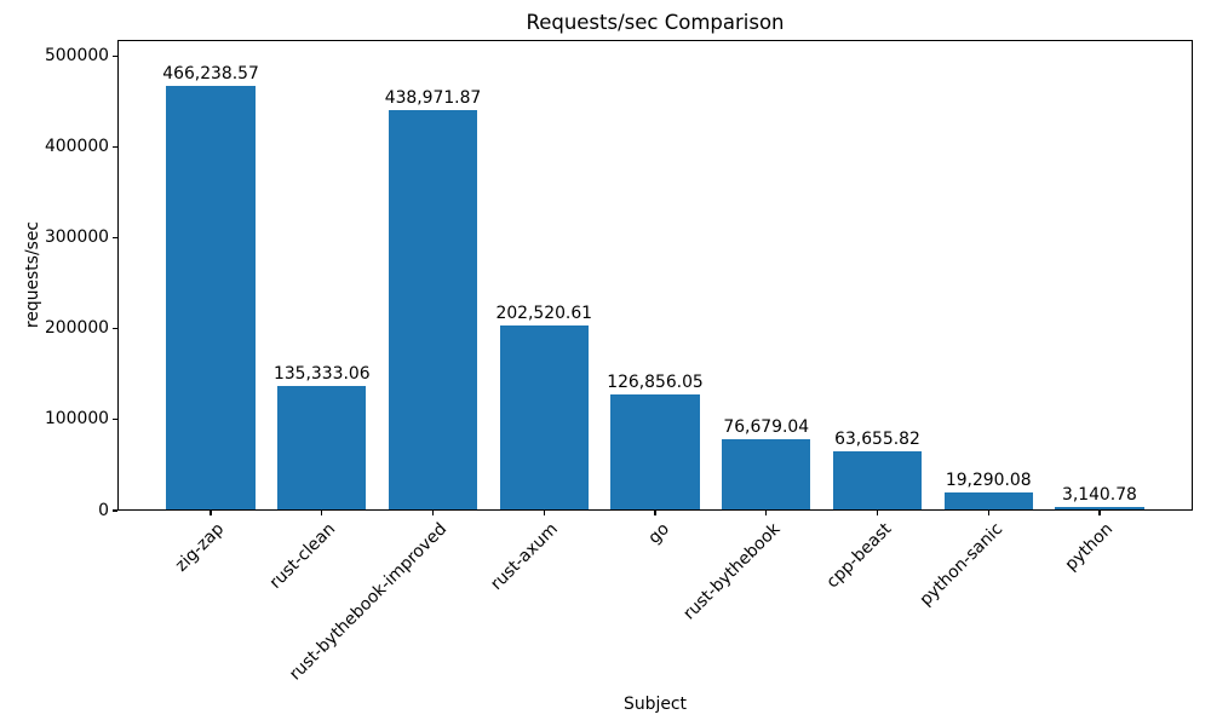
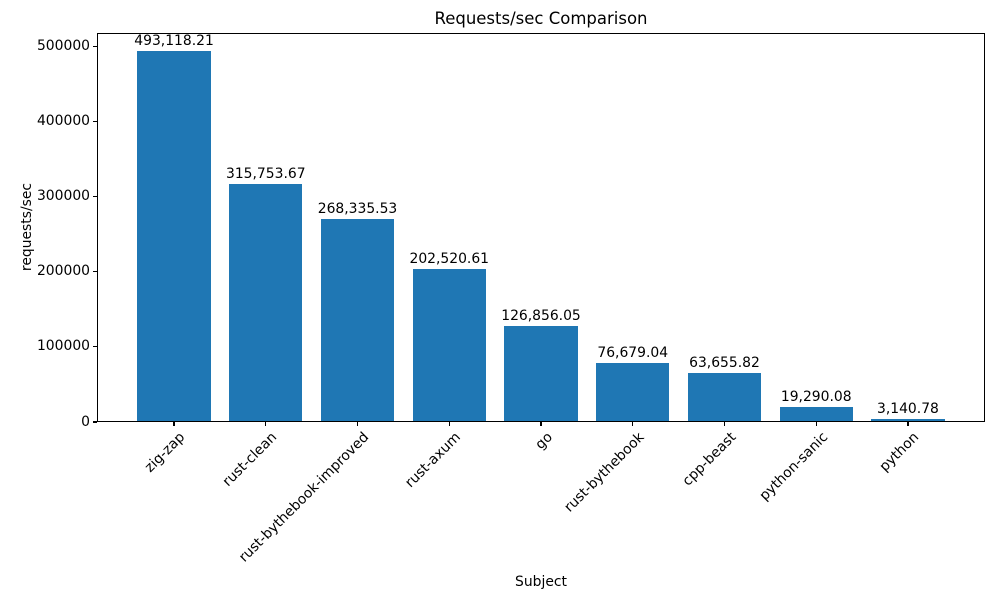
zig-zap: 466,238.57 -> 493,118.21
rust-clean: 135,333.06 -> 315,753.67
rust-bythebook-improved: 438,971.87 -> 268,335.53
